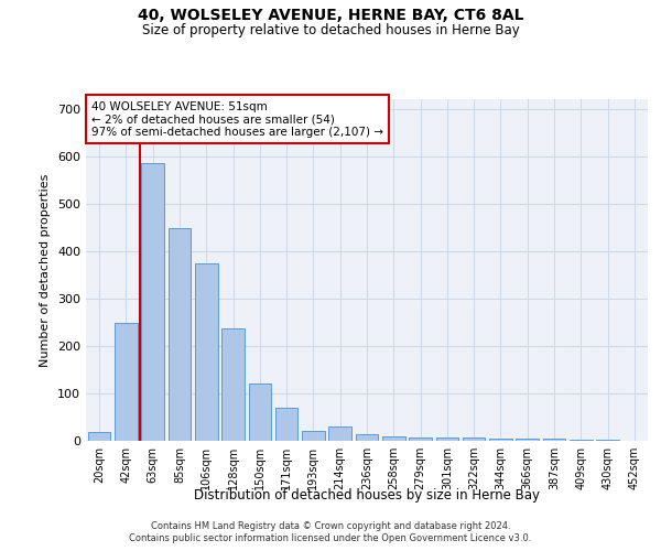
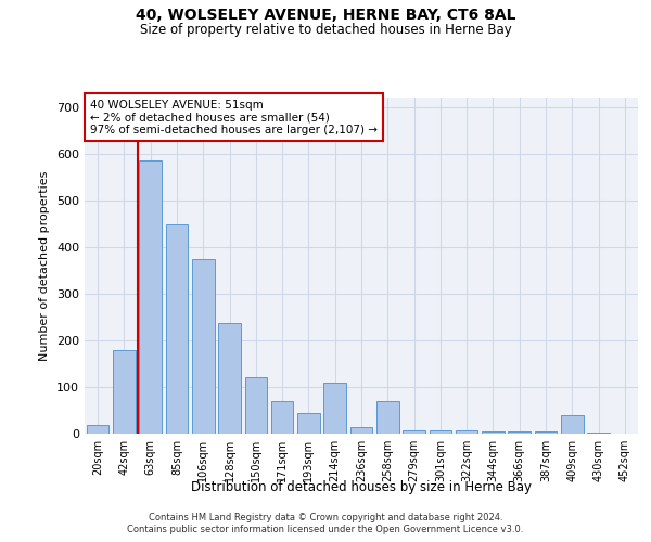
42sqm: 248 -> 180
193sqm: 22 -> 45
214sqm: 30 -> 110
258sqm: 10 -> 70
409sqm: 3 -> 40
